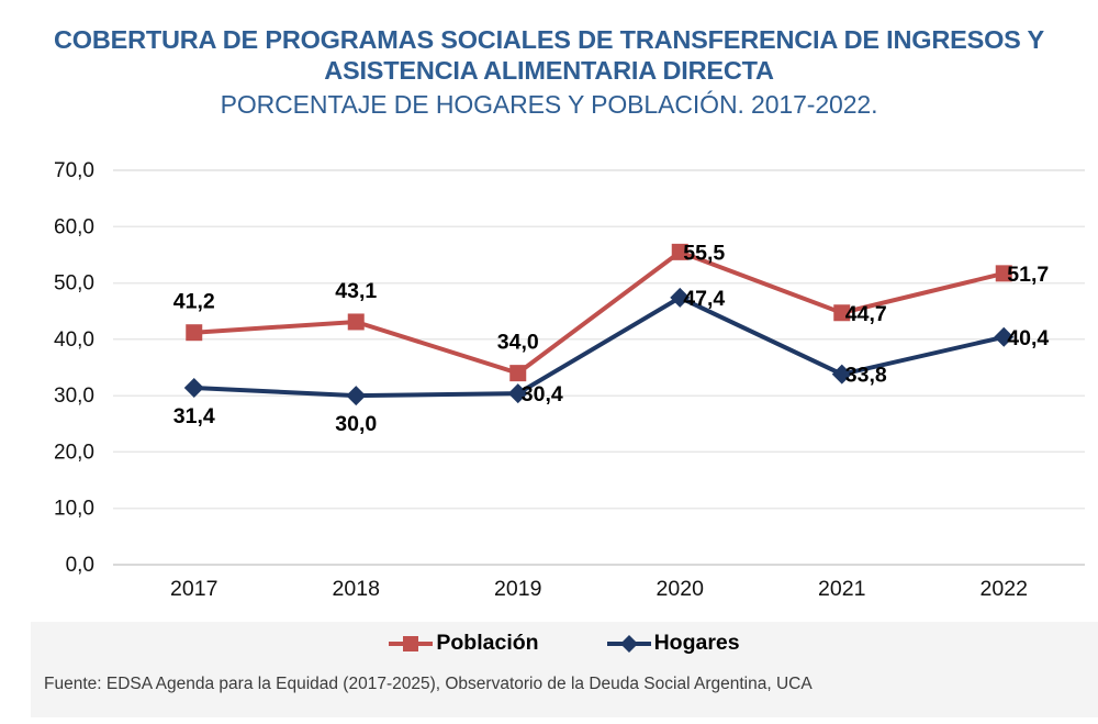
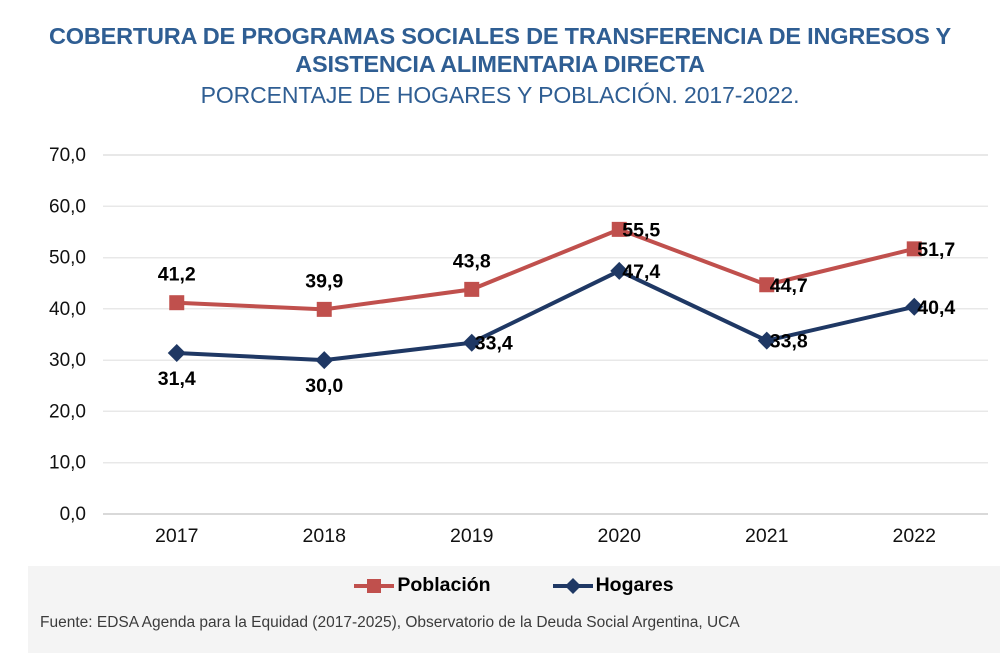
Población/2018: 43,1 -> 39,9
Población/2019: 34,0 -> 43,8
Hogares/2019: 30,4 -> 33,4
